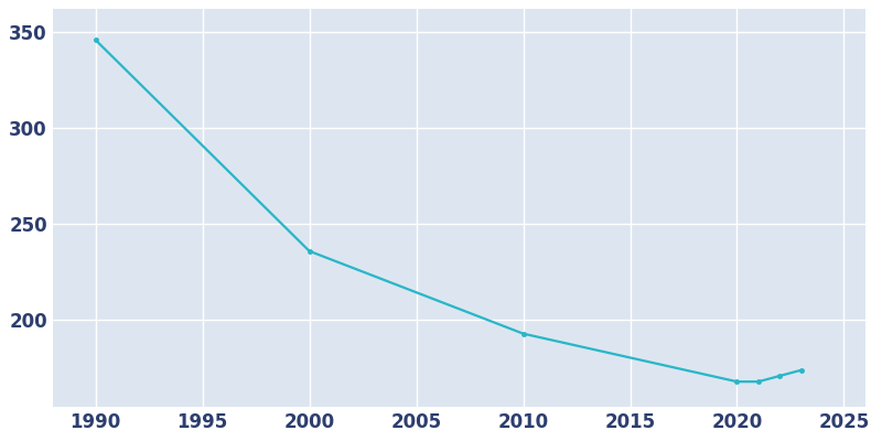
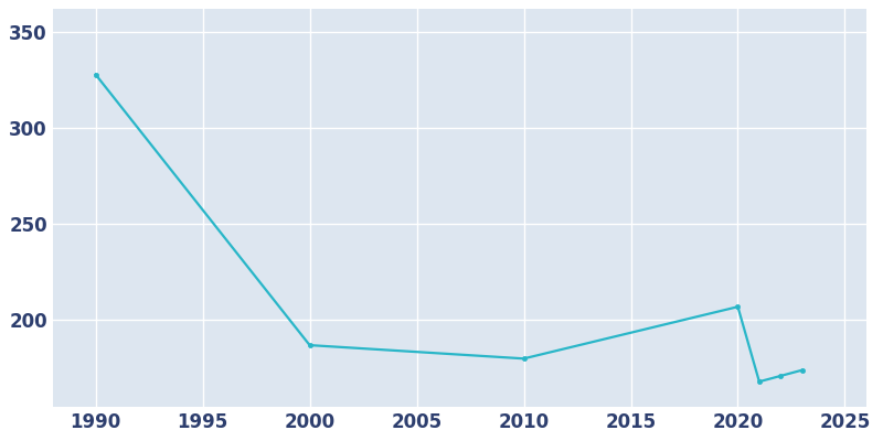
1990: 346 -> 328
2000: 236 -> 187
2010: 193 -> 180
2020: 168 -> 207
